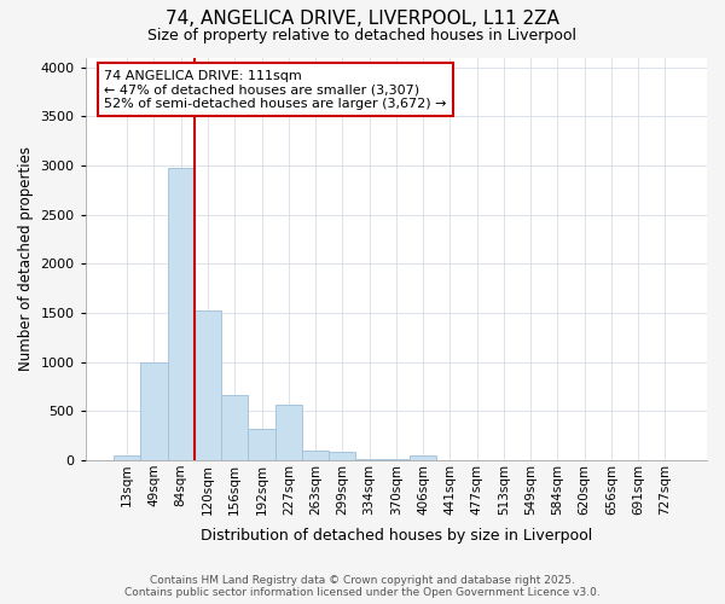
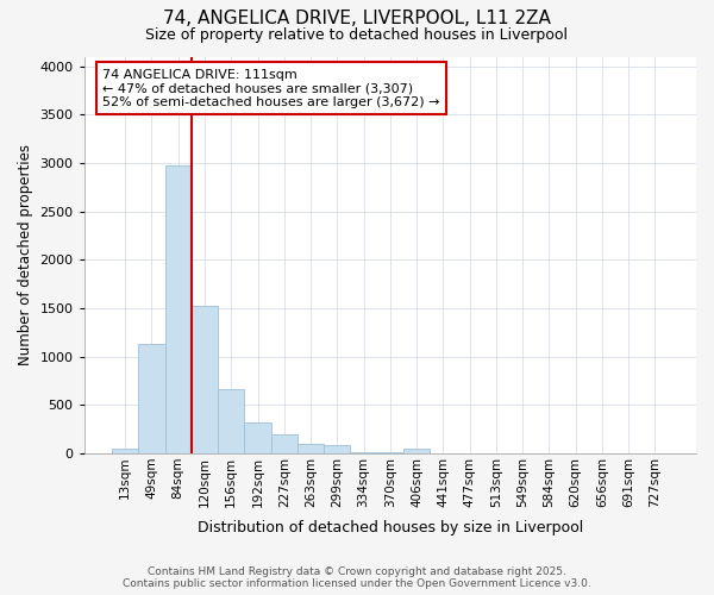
49sqm: 1000 -> 1130
227sqm: 560 -> 200
